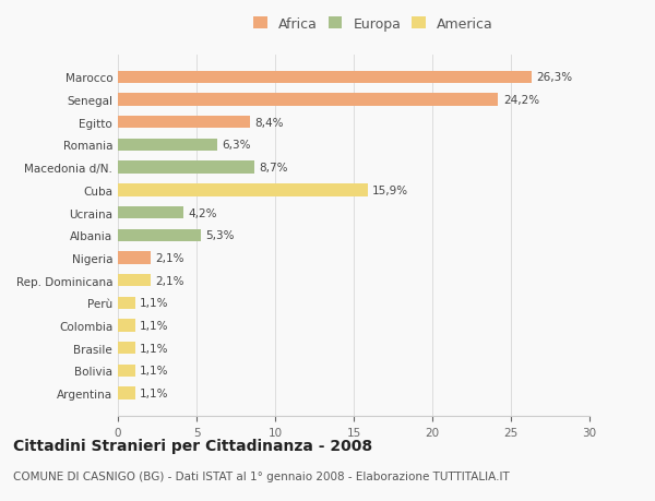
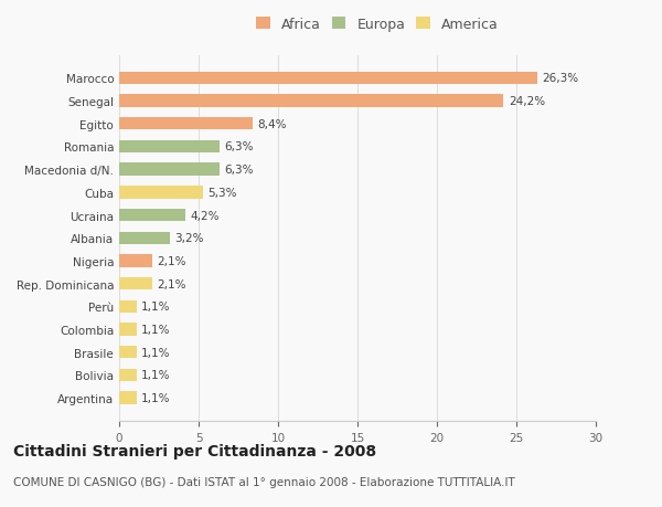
Macedonia d/N.: 8,7% -> 6,3%
Cuba: 15,9% -> 5,3%
Albania: 5,3% -> 3,2%
